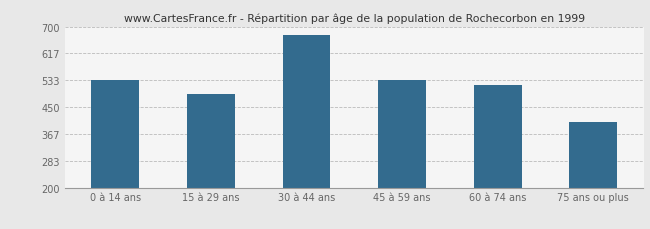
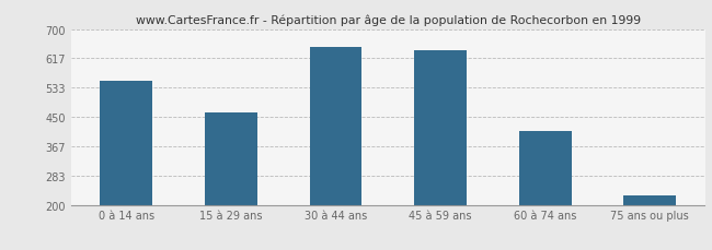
0 à 14 ans: 535 -> 553
15 à 29 ans: 490 -> 462
30 à 44 ans: 675 -> 650
45 à 59 ans: 535 -> 641
60 à 74 ans: 520 -> 410
75 ans ou plus: 405 -> 226
